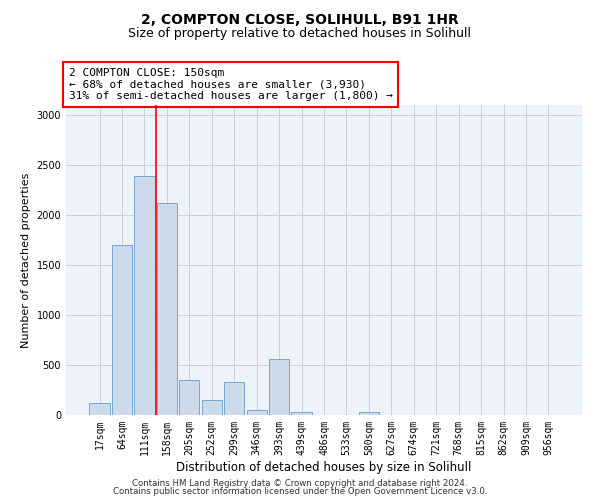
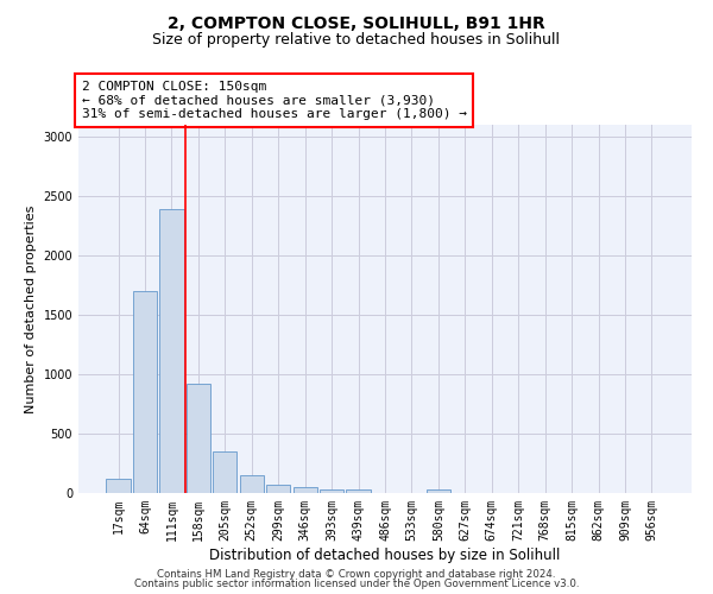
158sqm: 2120 -> 920
299sqm: 330 -> 80
393sqm: 560 -> 30
